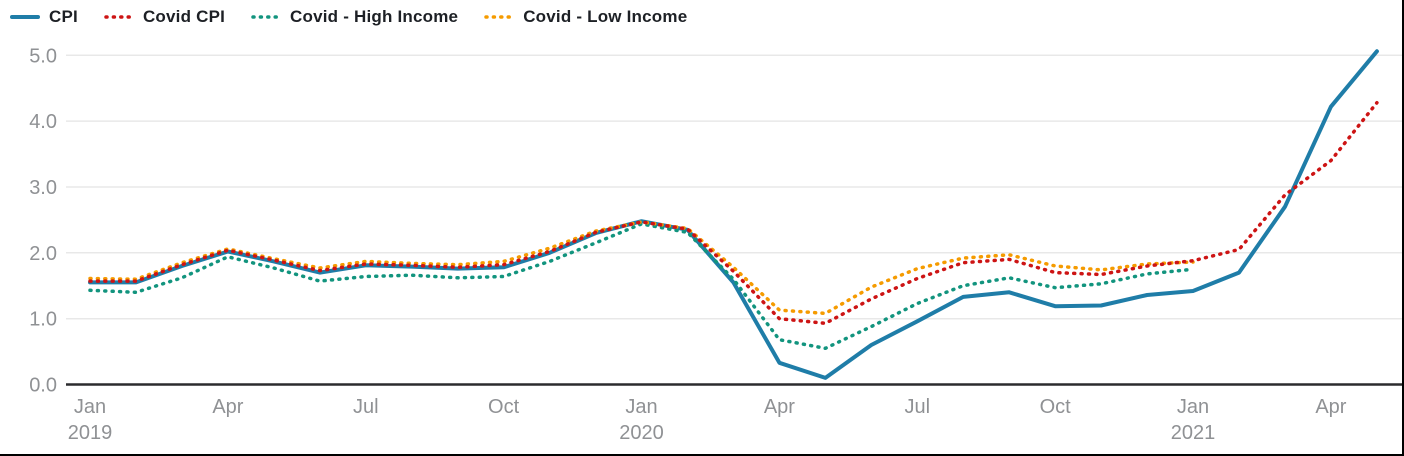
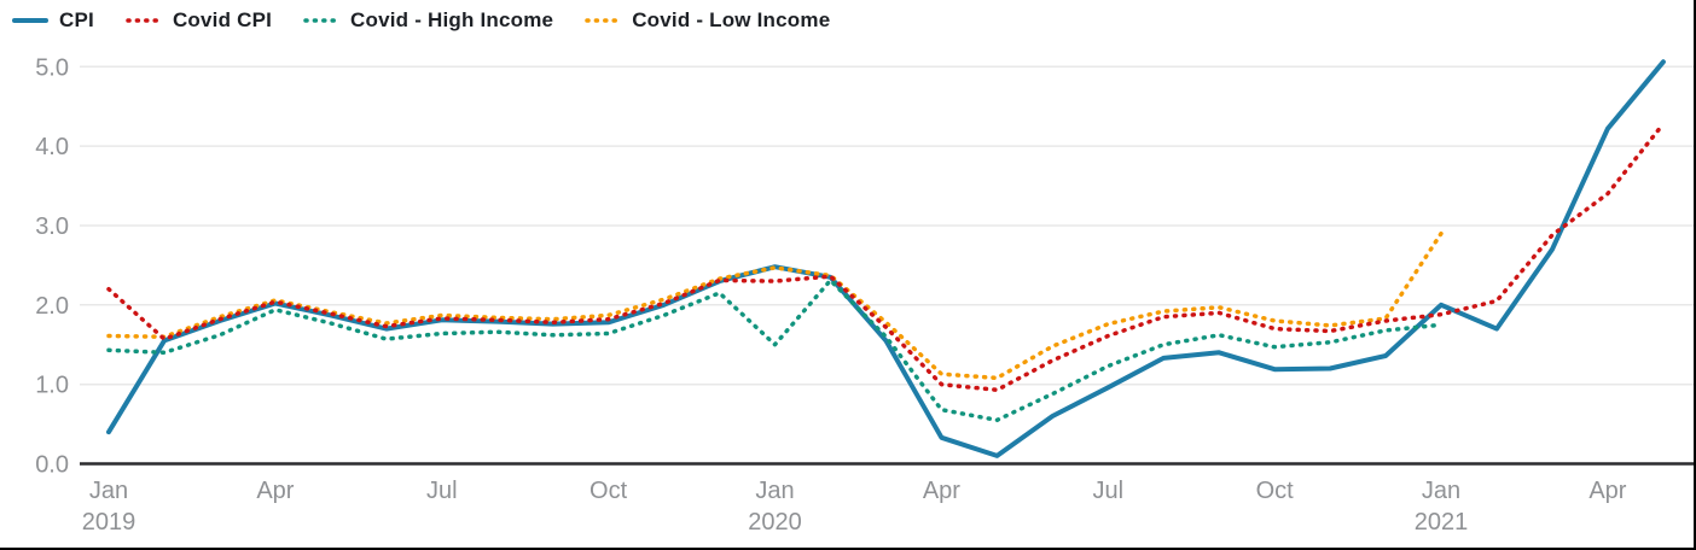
CPI/Jan 2019: 1.6 -> 0.4
Covid CPI/Jan 2019: 1.6 -> 2.2
Covid CPI/Jan 2020: 2.5 -> 2.3
Covid - High Income/Jan 2020: 2.4 -> 1.5
CPI/Jan 2021: 1.4 -> 2.0
Covid - Low Income/Jan 2021: 1.9 -> 2.9
